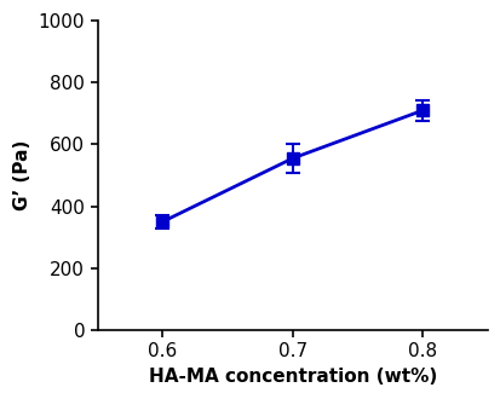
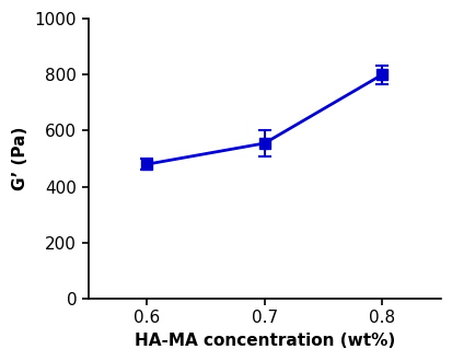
0.6: 350 -> 480
0.8: 710 -> 800
